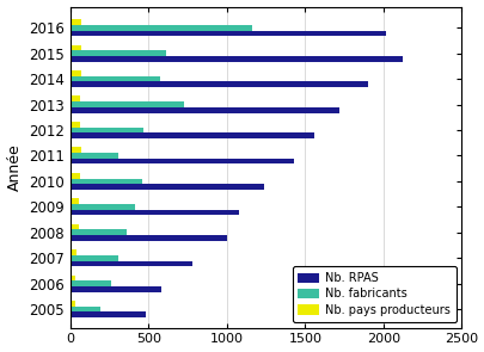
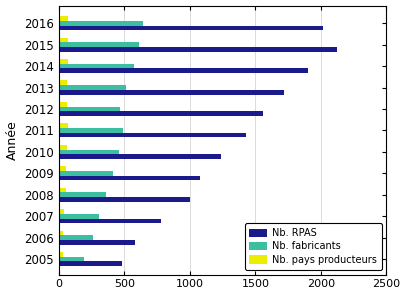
Nb. fabricants/2016: 1160 -> 640
Nb. fabricants/2013: 730 -> 510
Nb. fabricants/2011: 310 -> 490
